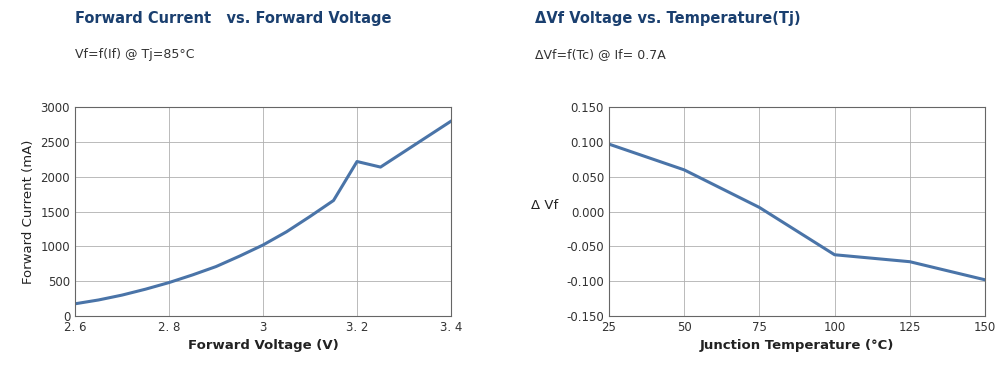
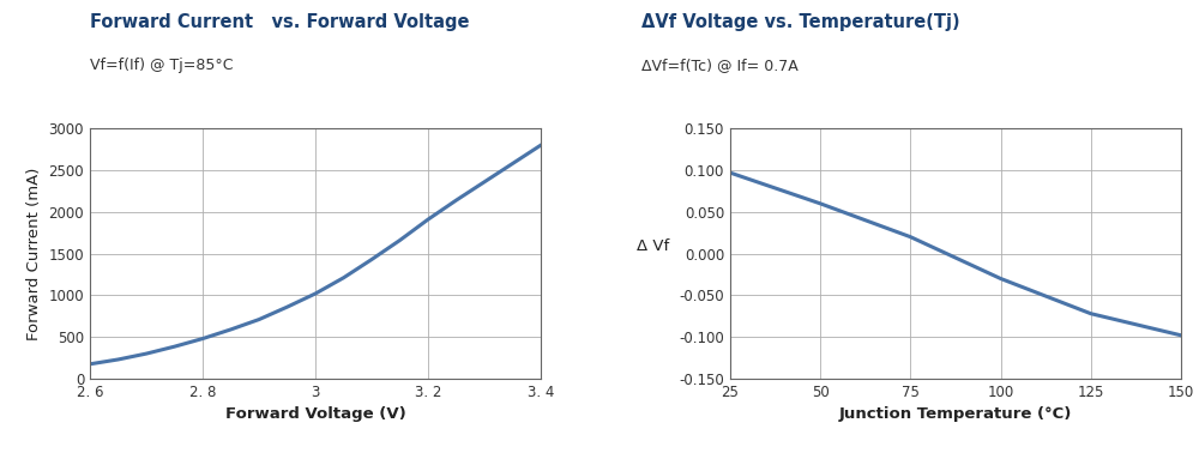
3. 2: 2220 -> 1910
75: 0.006 -> 0.020
100: -0.062 -> -0.030
